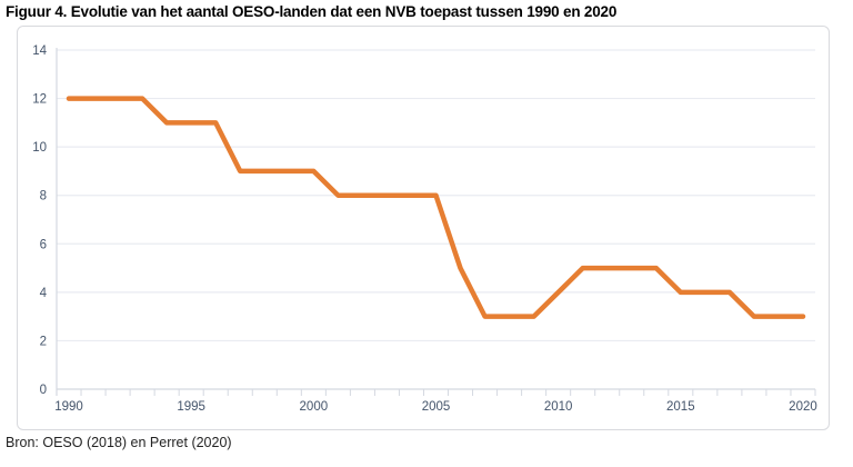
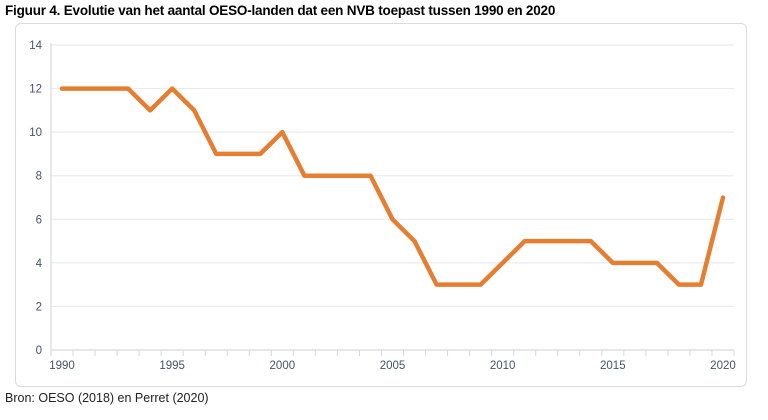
1995: 11 -> 12
2000: 9 -> 10
2005: 8 -> 6
2020: 3 -> 7
